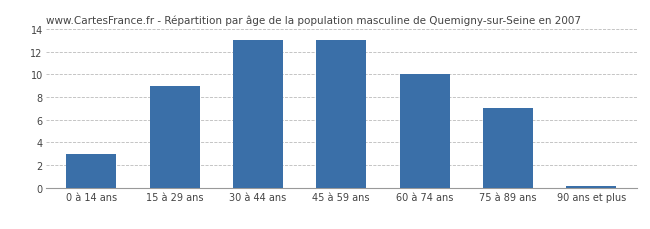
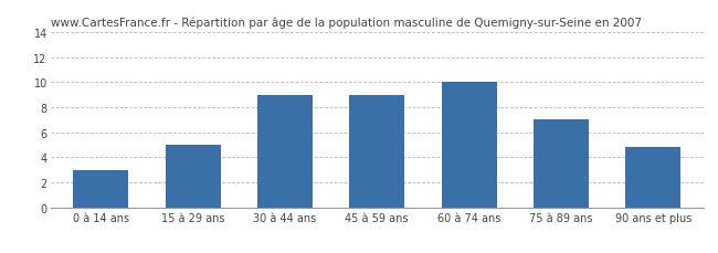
15 à 29 ans: 9.0 -> 5.0
30 à 44 ans: 13.0 -> 9.0
45 à 59 ans: 13.0 -> 9.0
90 ans et plus: 0.1 -> 4.8
